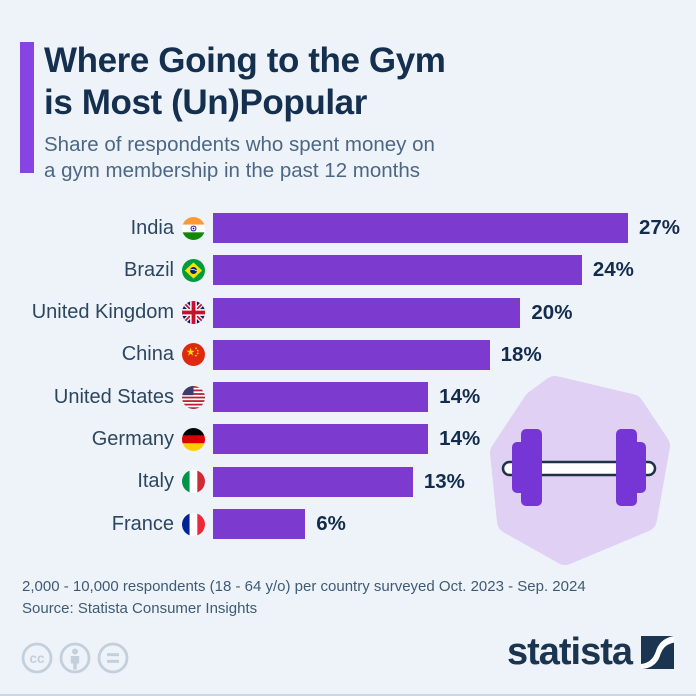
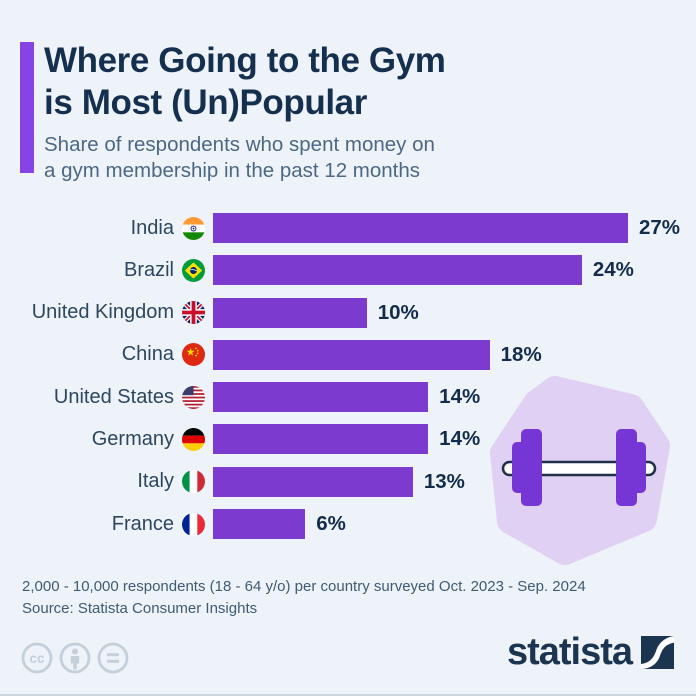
United Kingdom: 20% -> 10%
